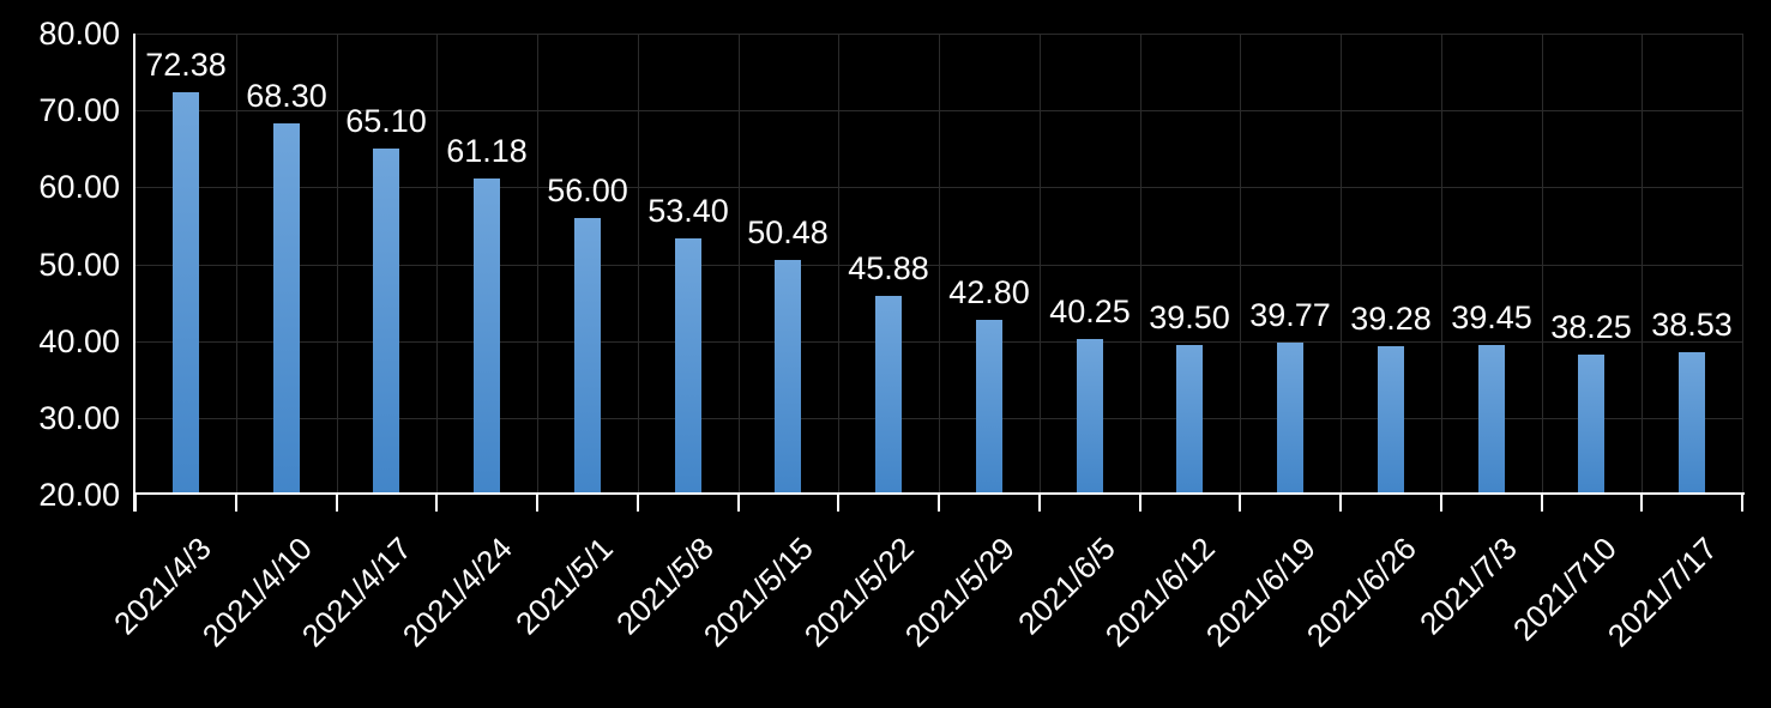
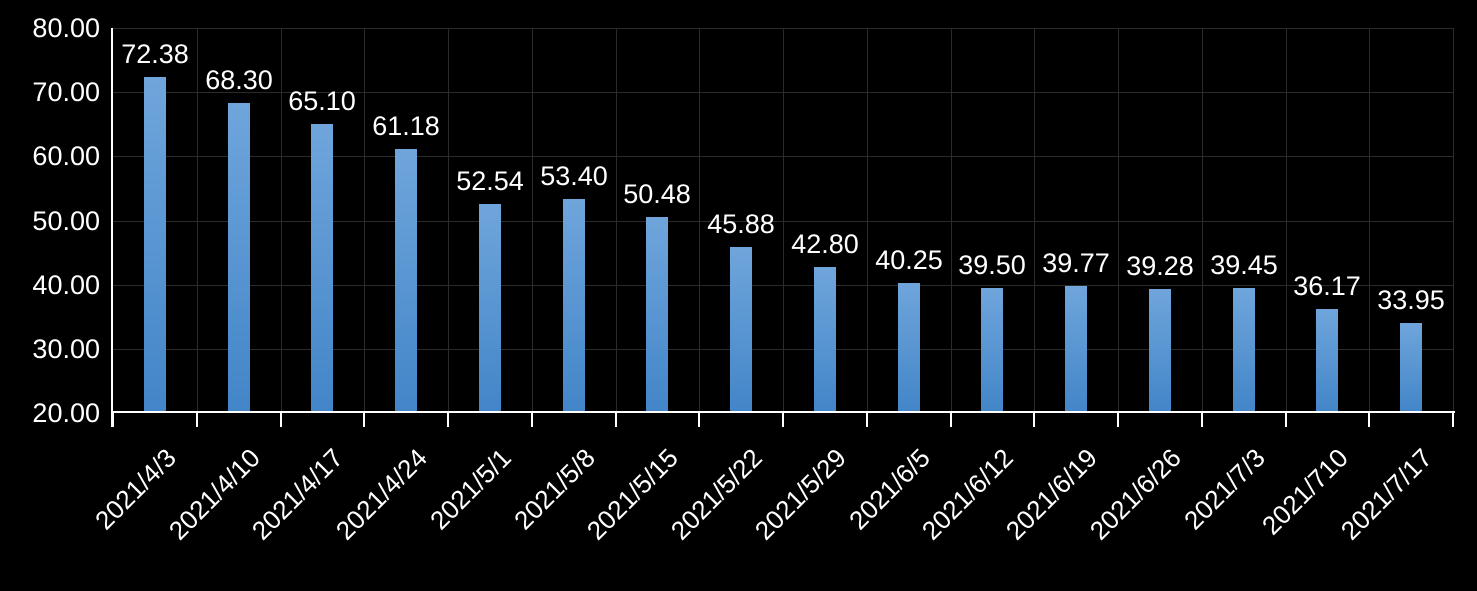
2021/5/1: 56.00 -> 52.54
2021/710: 38.25 -> 36.17
2021/7/17: 38.53 -> 33.95
